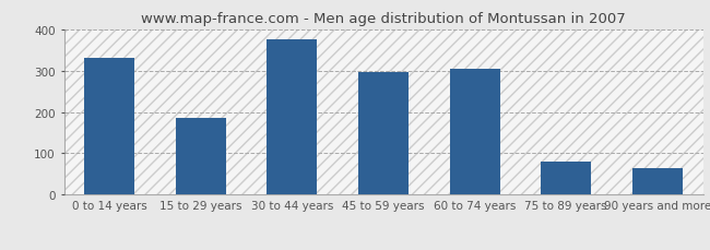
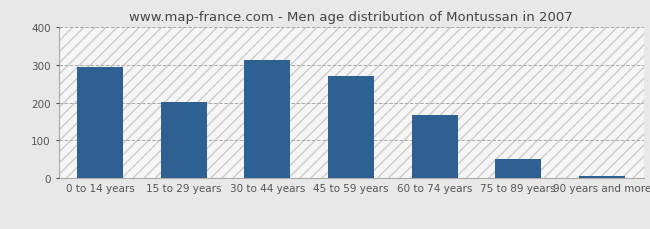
0 to 14 years: 330 -> 293
15 to 29 years: 185 -> 201
30 to 44 years: 375 -> 311
45 to 59 years: 295 -> 269
60 to 74 years: 305 -> 168
75 to 89 years: 80 -> 51
90 years and more: 65 -> 7
